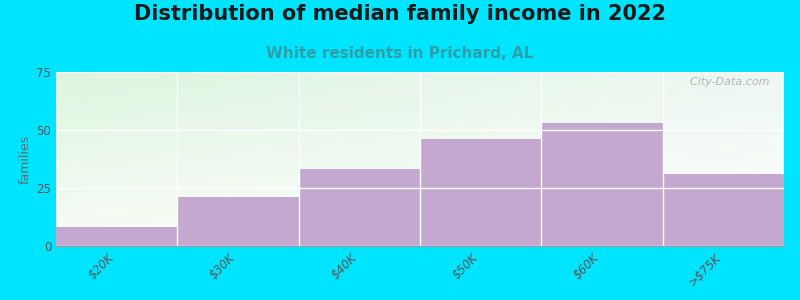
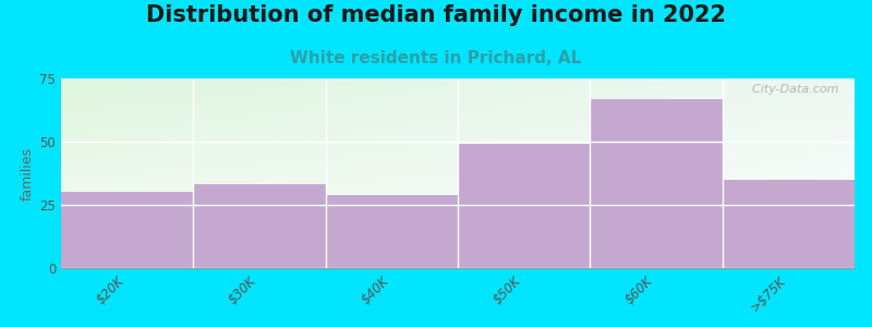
$20K: 8 -> 30
$30K: 21 -> 33
$40K: 33 -> 29
$50K: 46 -> 49
$60K: 53 -> 67
>$75K: 31 -> 35
